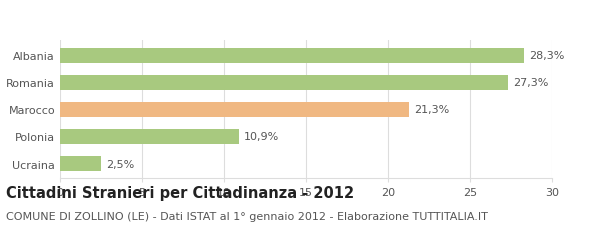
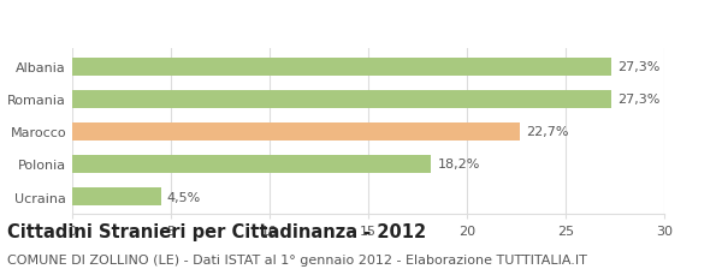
Albania: 28,3% -> 27,3%
Marocco: 21,3% -> 22,7%
Polonia: 10,9% -> 18,2%
Ucraina: 2,5% -> 4,5%
